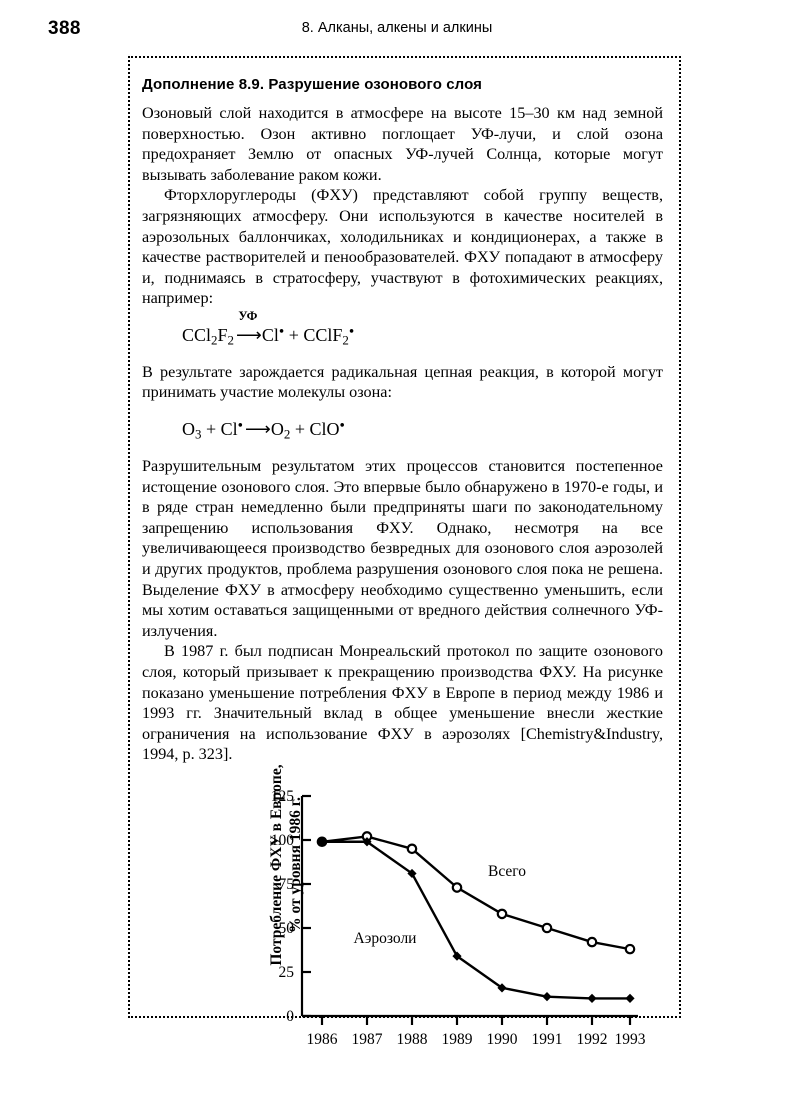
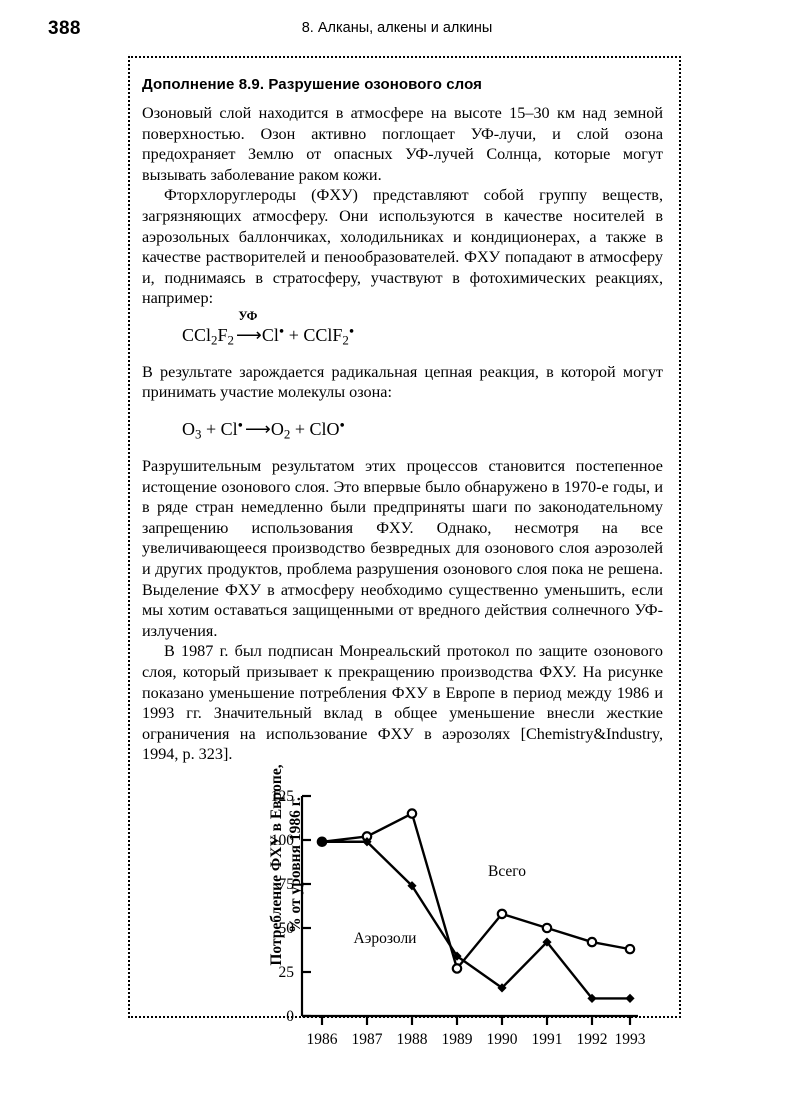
Всего/1988: 95 -> 115
Аэрозоли/1988: 81 -> 74
Всего/1989: 73 -> 27
Аэрозоли/1991: 11 -> 42
